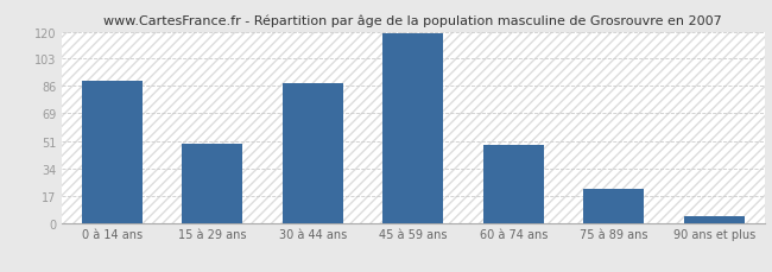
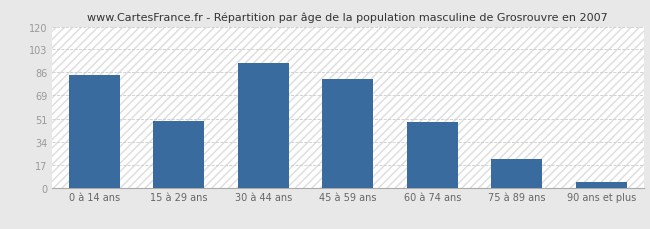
0 à 14 ans: 89 -> 84
30 à 44 ans: 88 -> 93
45 à 59 ans: 119 -> 81
